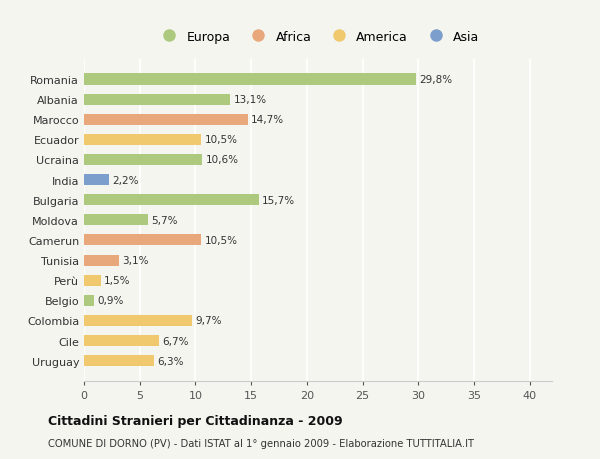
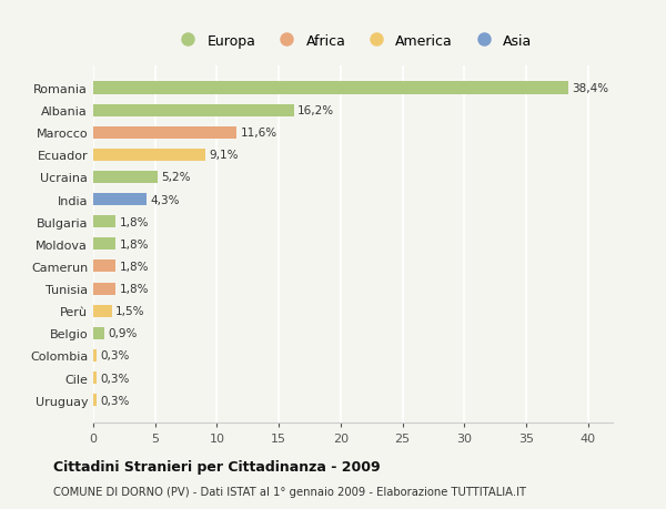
Romania: 29,8% -> 38,4%
Albania: 13,1% -> 16,2%
Marocco: 14,7% -> 11,6%
Ecuador: 10,5% -> 9,1%
Ucraina: 10,6% -> 5,2%
India: 2,2% -> 4,3%
Bulgaria: 15,7% -> 1,8%
Moldova: 5,7% -> 1,8%
Camerun: 10,5% -> 1,8%
Tunisia: 3,1% -> 1,8%
Colombia: 9,7% -> 0,3%
Cile: 6,7% -> 0,3%
Uruguay: 6,3% -> 0,3%
